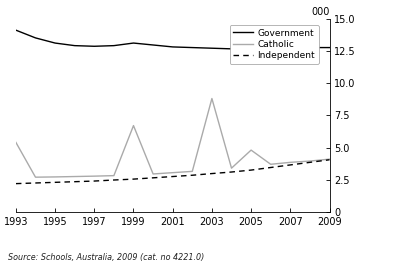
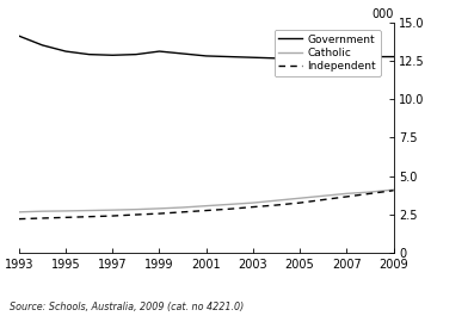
Catholic/1993: 5.4 -> 2.6
Catholic/1999: 6.7 -> 2.9
Catholic/2003: 8.8 -> 3.2
Catholic/2005: 4.8 -> 3.5
